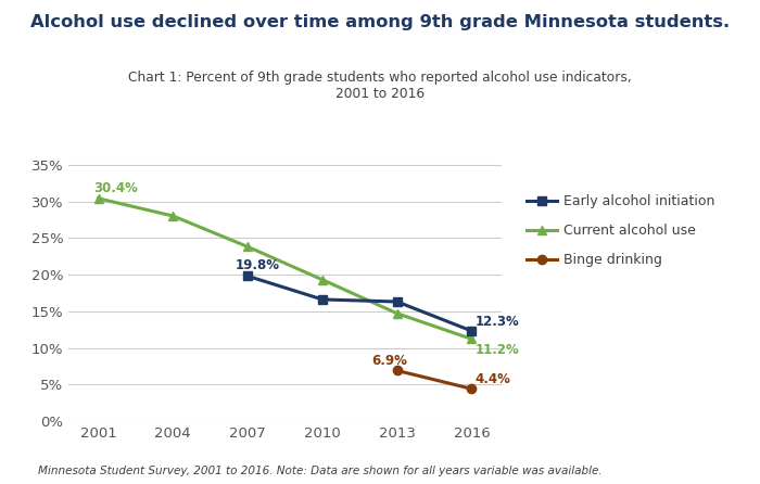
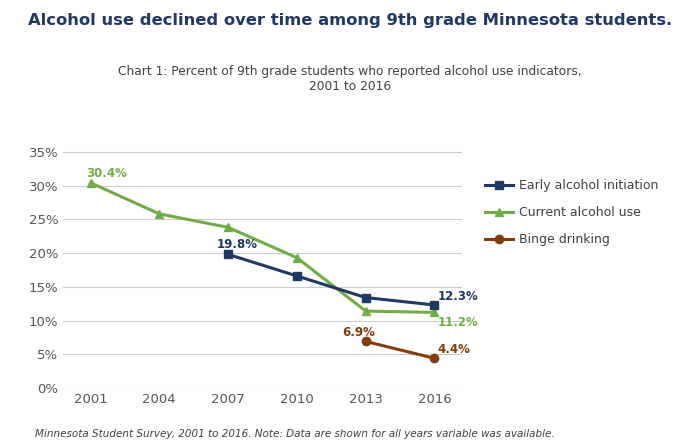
Current alcohol use/2004: 28.0% -> 25.8%
Early alcohol initiation/2013: 16.3% -> 13.4%
Current alcohol use/2013: 14.7% -> 11.4%
